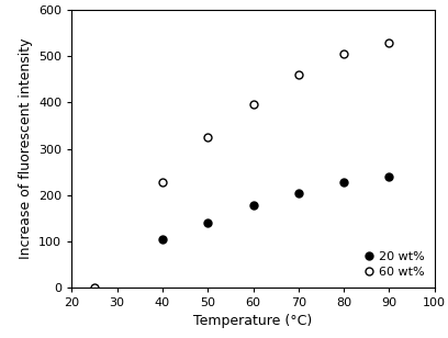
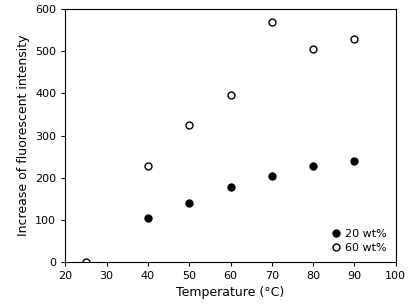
60 wt%/70: 460 -> 570
